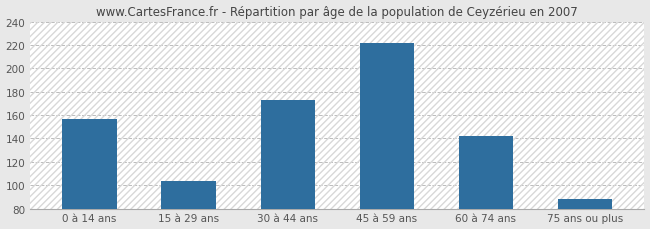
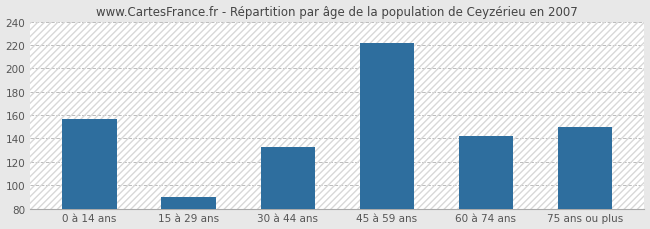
15 à 29 ans: 104 -> 90
30 à 44 ans: 173 -> 133
75 ans ou plus: 88 -> 150
